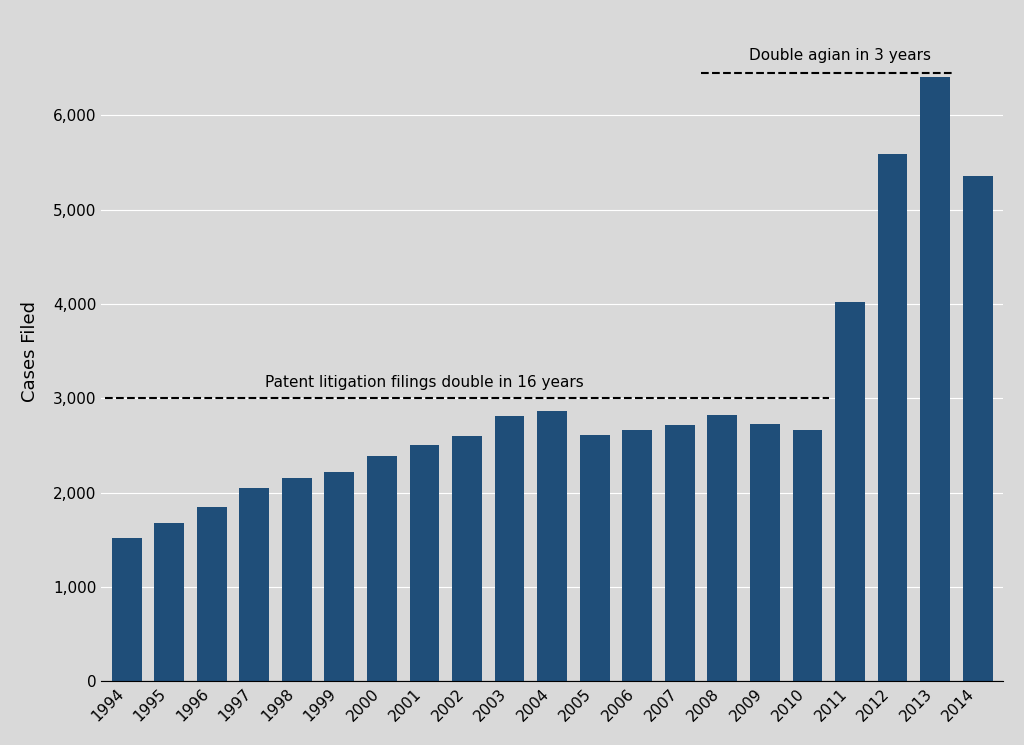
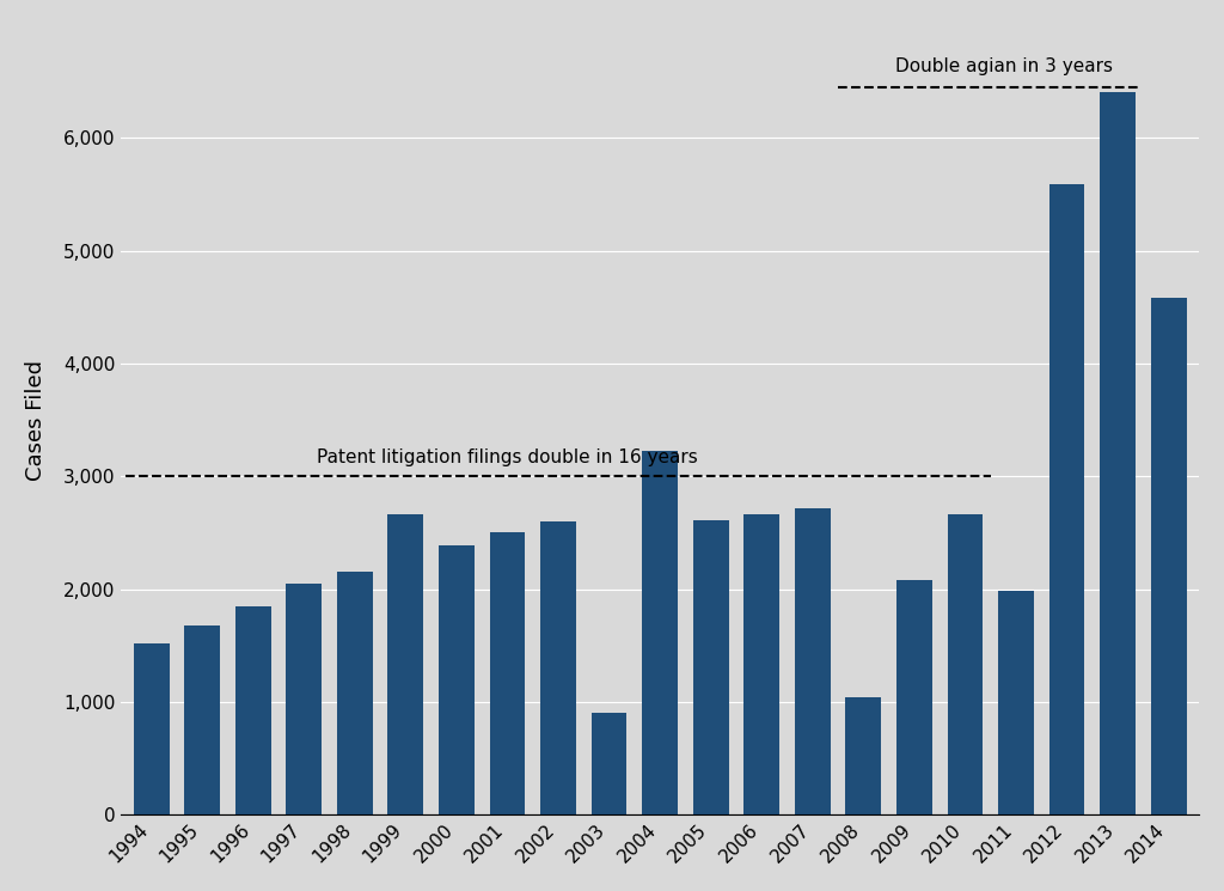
1999: 2,220 -> 2,660
2003: 2,810 -> 900
2004: 2,860 -> 3,220
2008: 2,820 -> 1,040
2009: 2,730 -> 2,080
2011: 4,020 -> 1,980
2014: 5,360 -> 4,580
